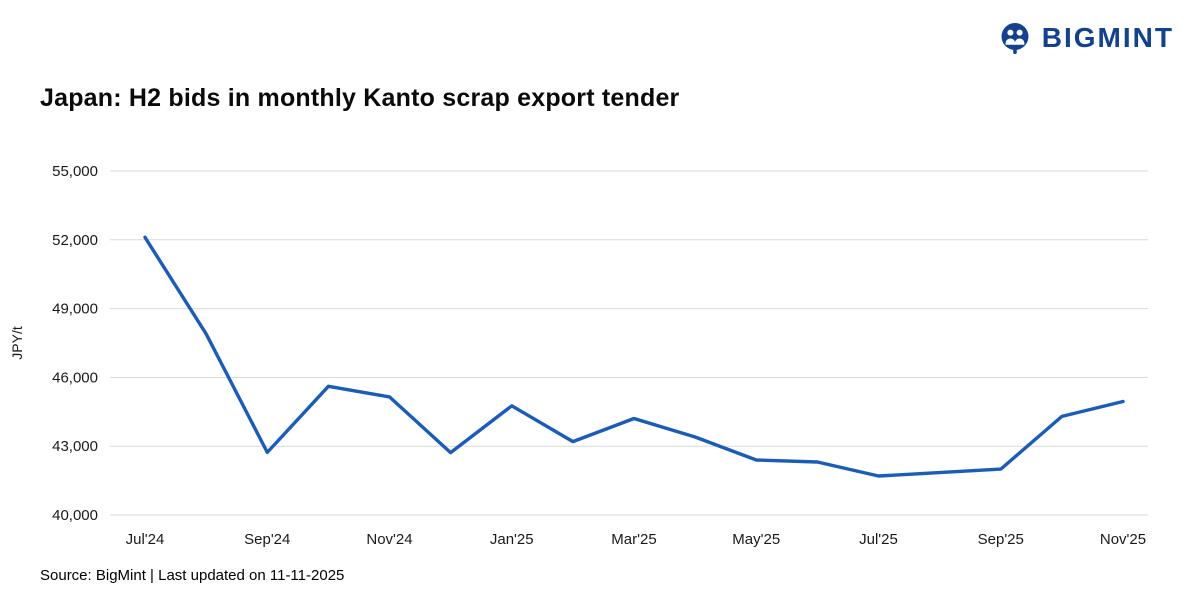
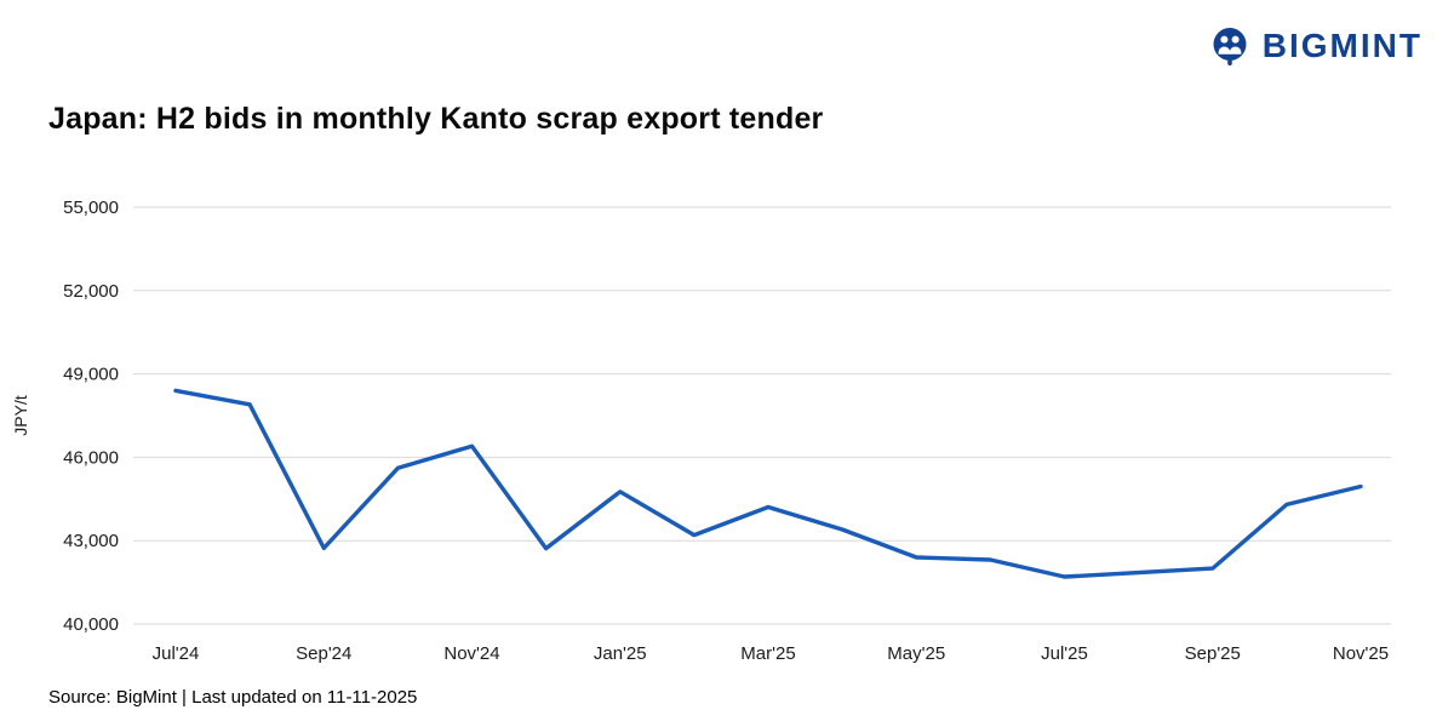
Jul'24: 52100 -> 48400
Nov'24: 45200 -> 46400
